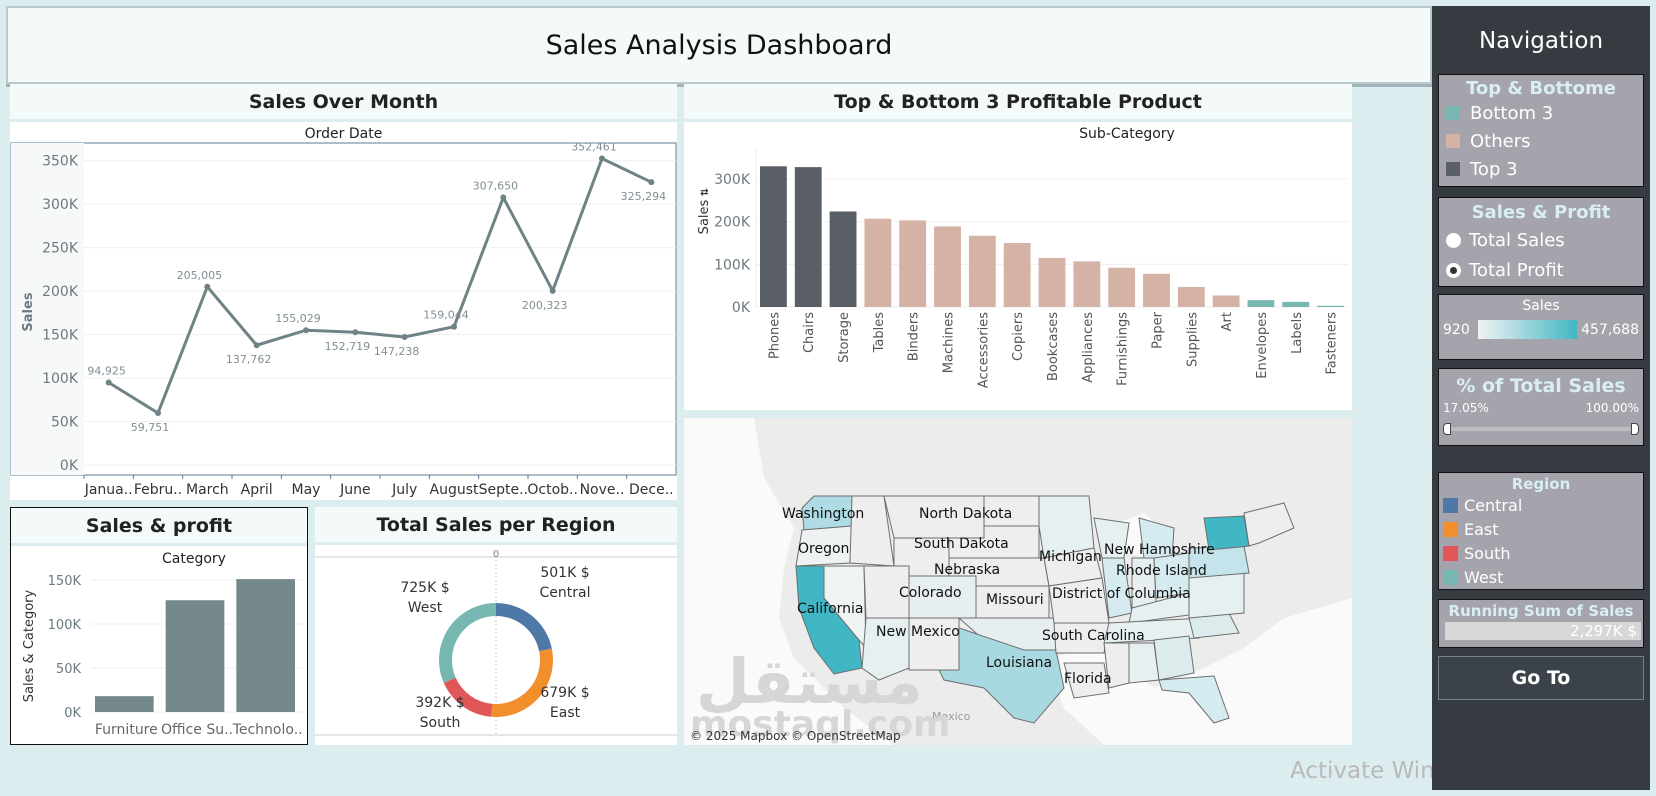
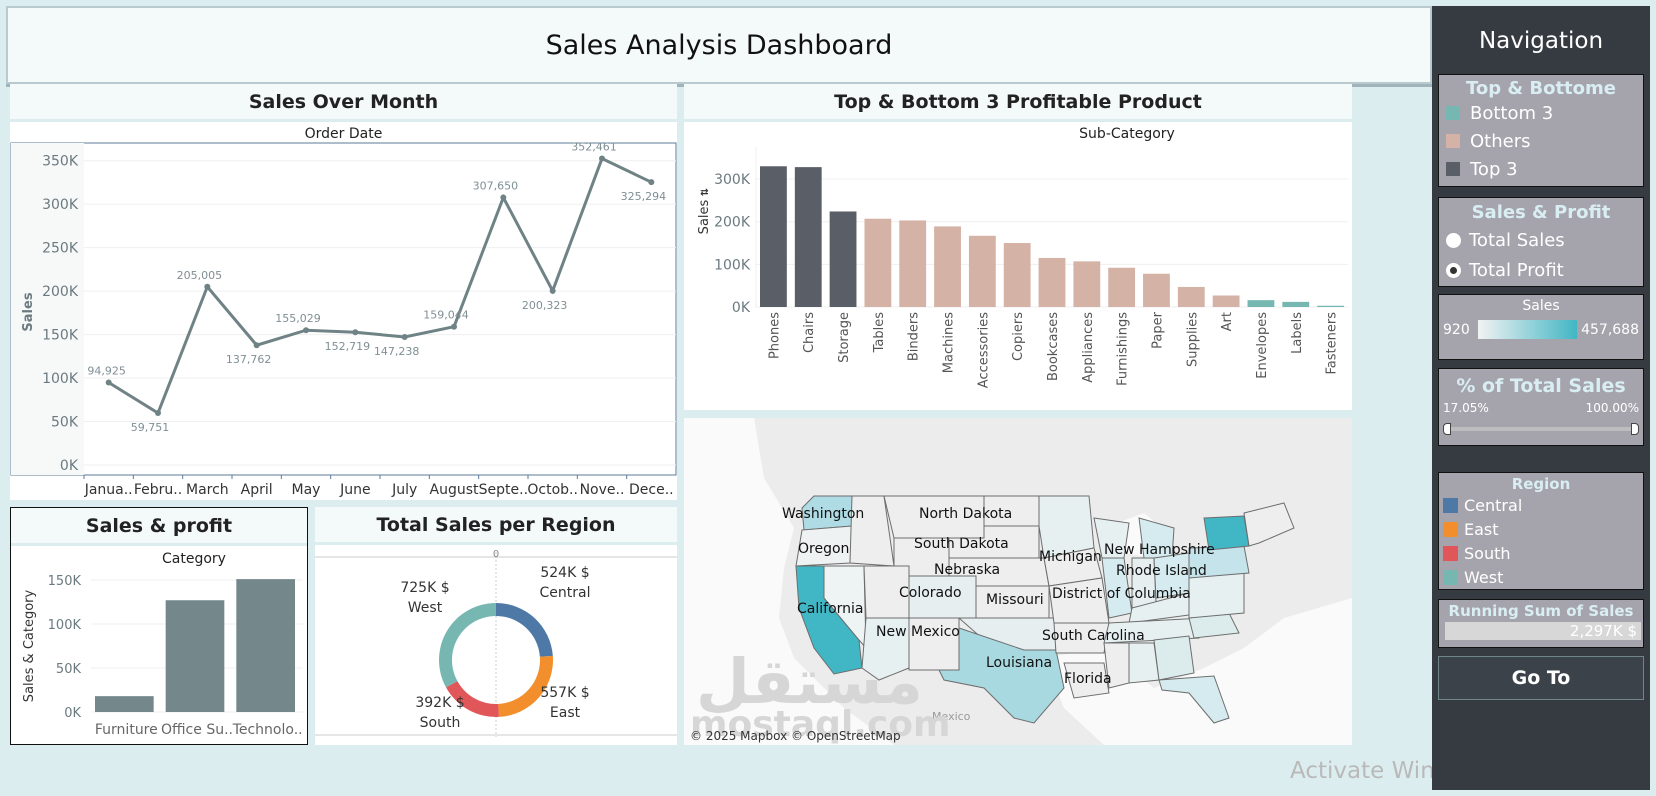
Total Sales per Region/Central: 501K -> 524K
Total Sales per Region/East: 679K -> 557K
